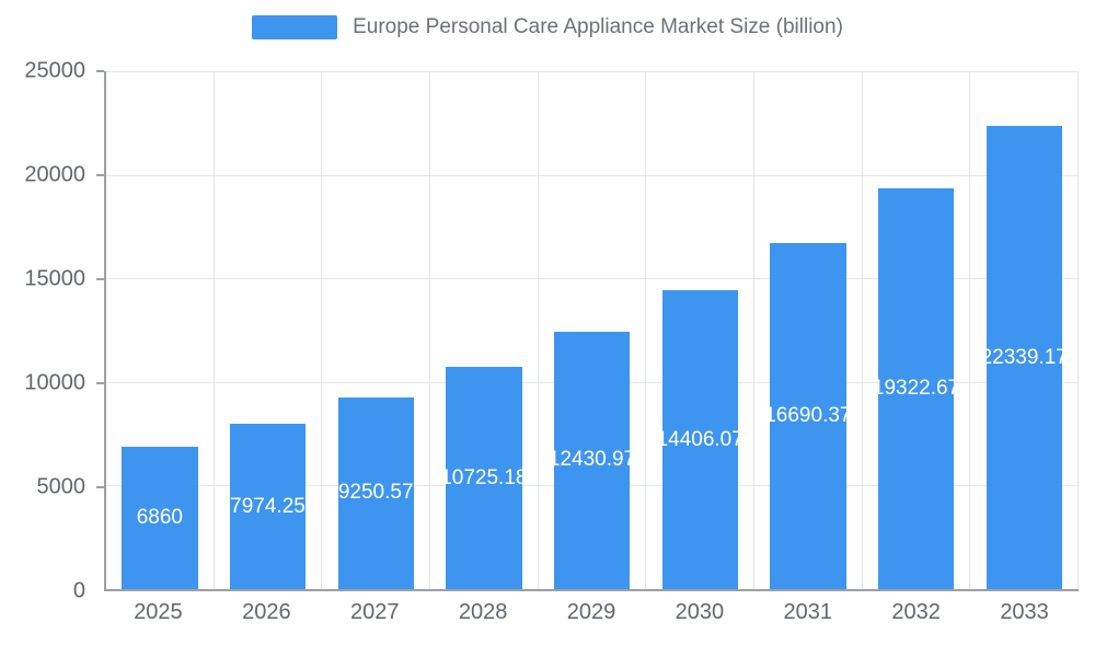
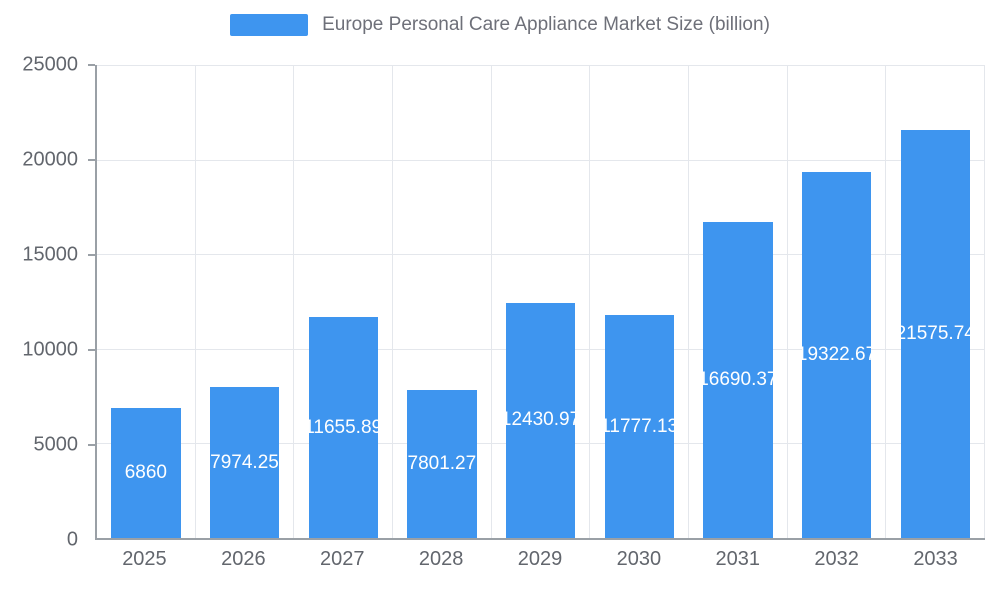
2027: 9250.57 -> 11655.89
2028: 10725.18 -> 7801.27
2030: 14406.07 -> 11777.13
2033: 22339.17 -> 21575.74
